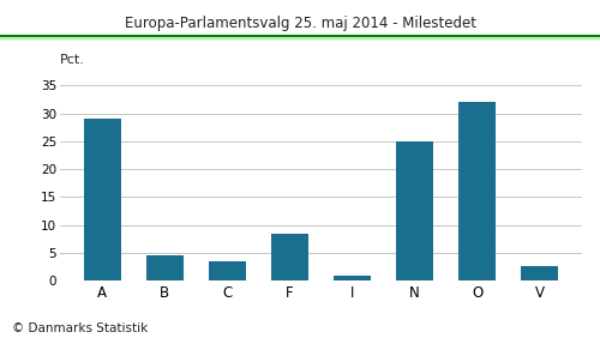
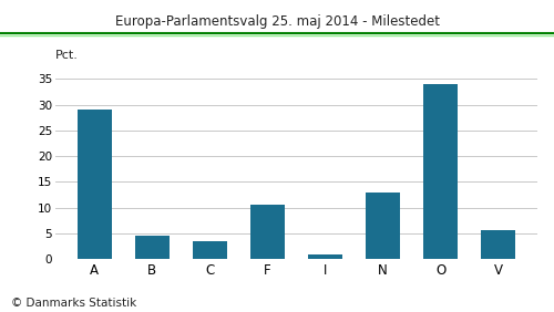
F: 8.5 -> 10.5
N: 25.0 -> 13.0
O: 32.0 -> 34.0
V: 2.5 -> 5.5
